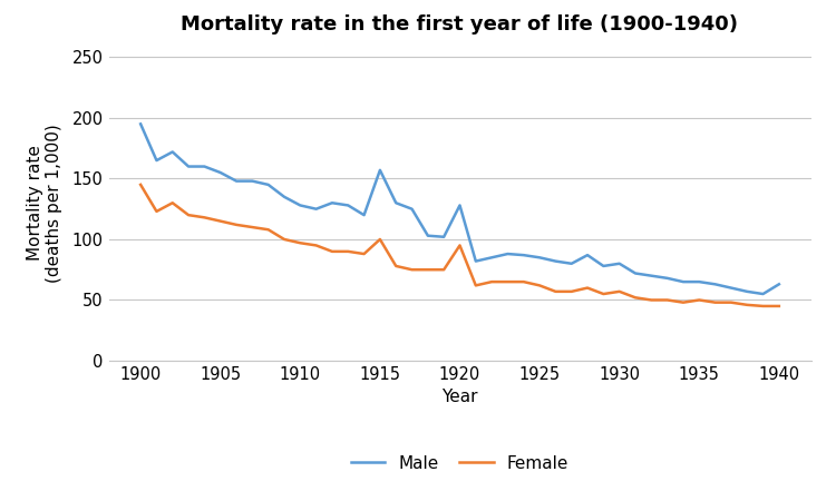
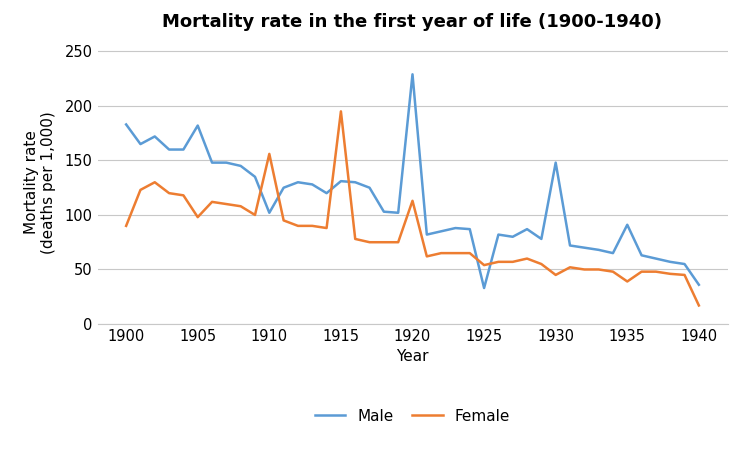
Male/1900: 195 -> 183
Female/1900: 145 -> 90
Male/1905: 155 -> 182
Female/1905: 115 -> 98
Male/1910: 128 -> 102
Female/1910: 97 -> 156
Male/1915: 157 -> 131
Female/1915: 100 -> 195
Male/1920: 128 -> 229
Female/1920: 95 -> 113
Male/1925: 85 -> 33
Female/1925: 62 -> 54
Male/1930: 80 -> 148
Female/1930: 57 -> 45
Male/1935: 65 -> 91
Female/1935: 50 -> 39
Male/1940: 63 -> 36
Female/1940: 45 -> 17
